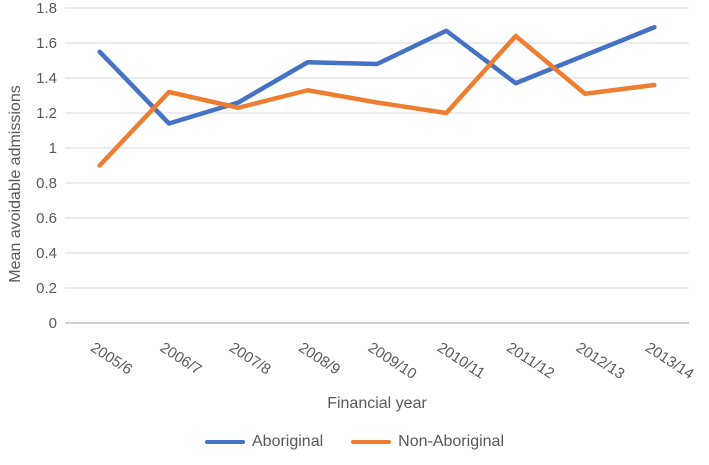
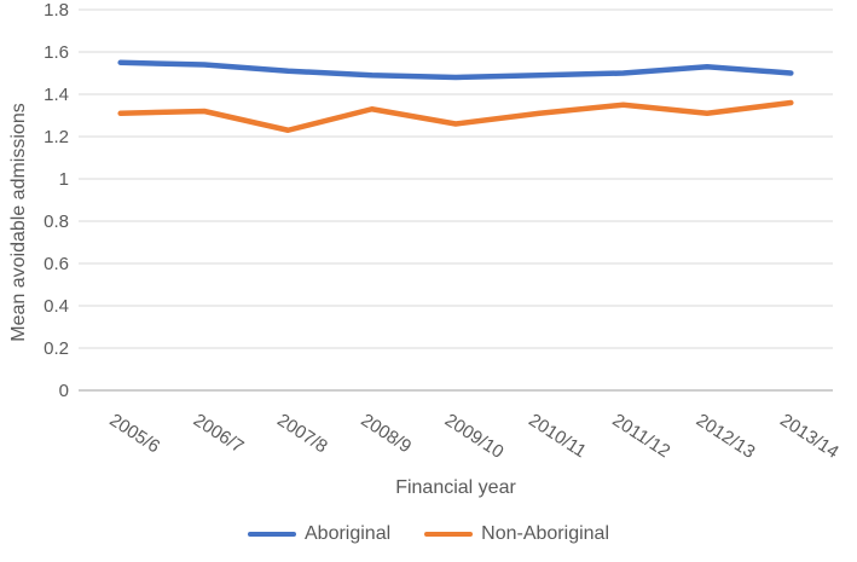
Non-Aboriginal/2005/6: 0.90 -> 1.31
Aboriginal/2006/7: 1.14 -> 1.54
Aboriginal/2007/8: 1.26 -> 1.51
Aboriginal/2010/11: 1.67 -> 1.49
Non-Aboriginal/2010/11: 1.20 -> 1.31
Aboriginal/2011/12: 1.37 -> 1.50
Non-Aboriginal/2011/12: 1.64 -> 1.35
Aboriginal/2013/14: 1.69 -> 1.50
